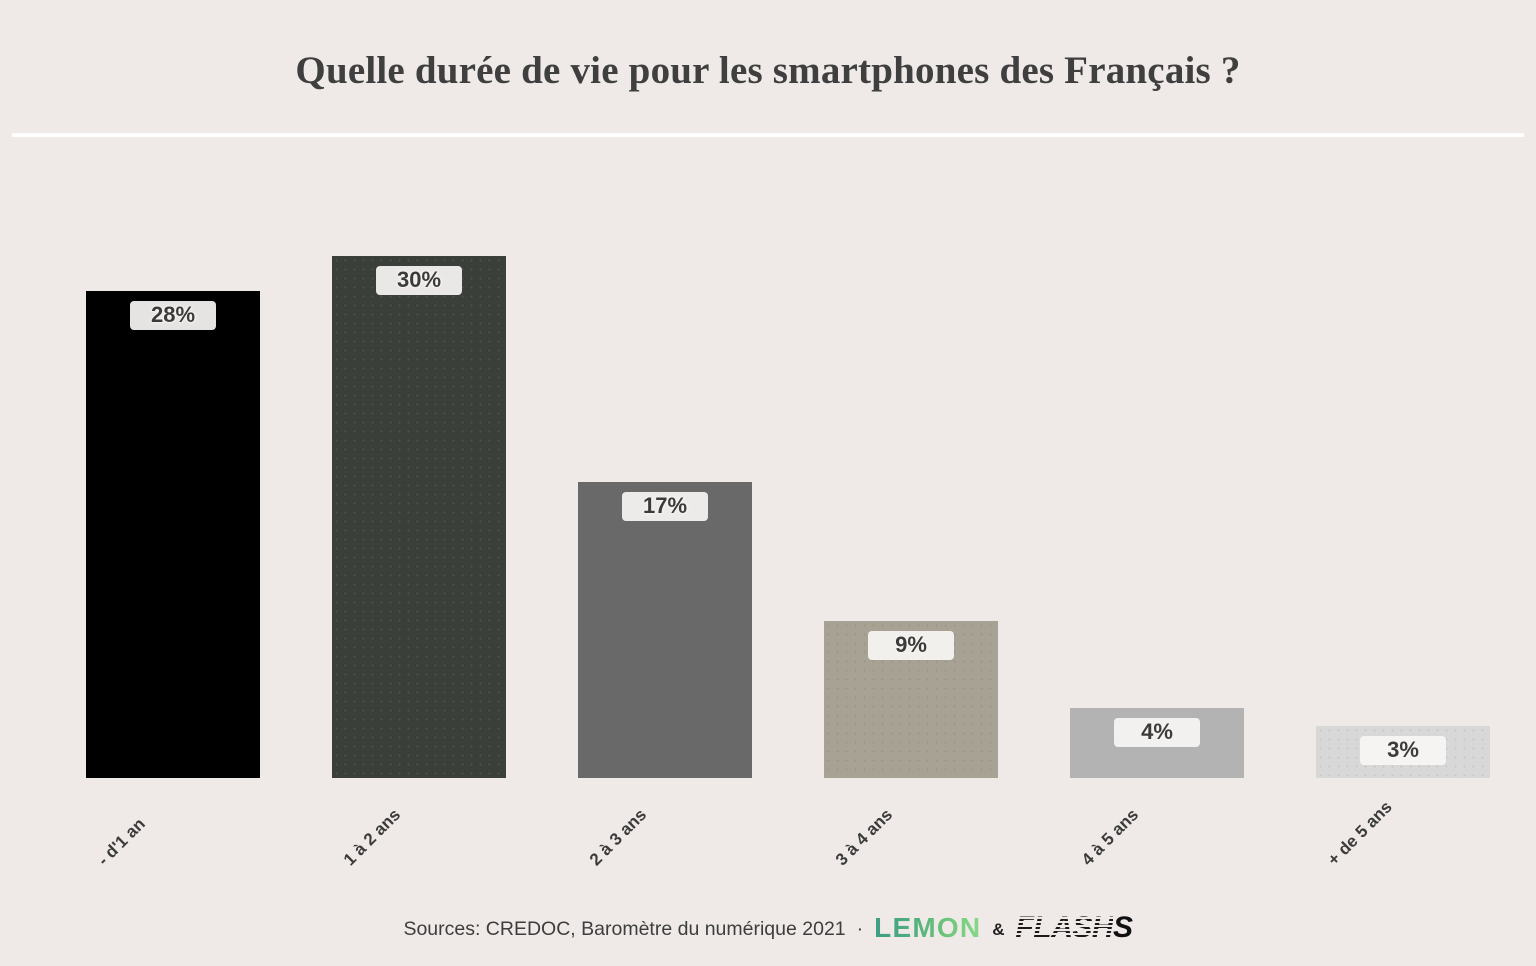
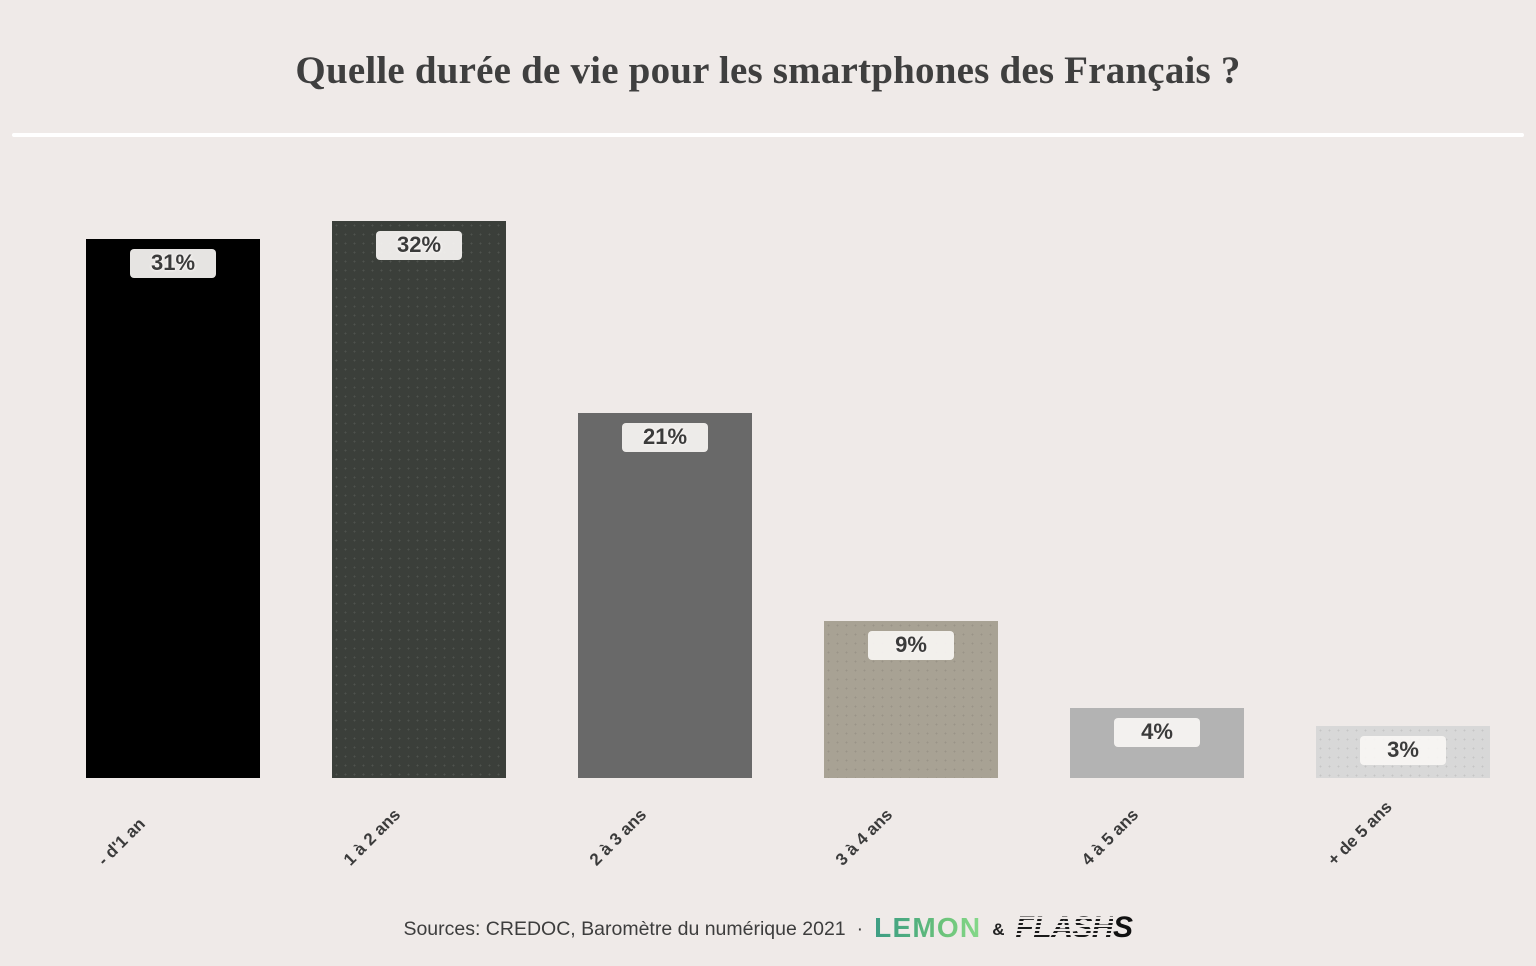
- d'1 an: 28% -> 31%
1 à 2 ans: 30% -> 32%
2 à 3 ans: 17% -> 21%
